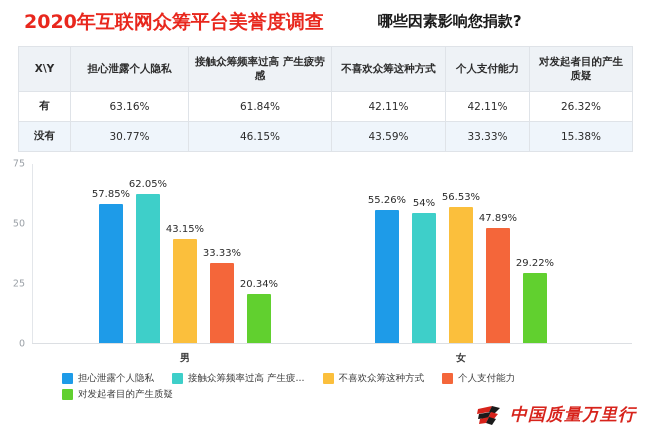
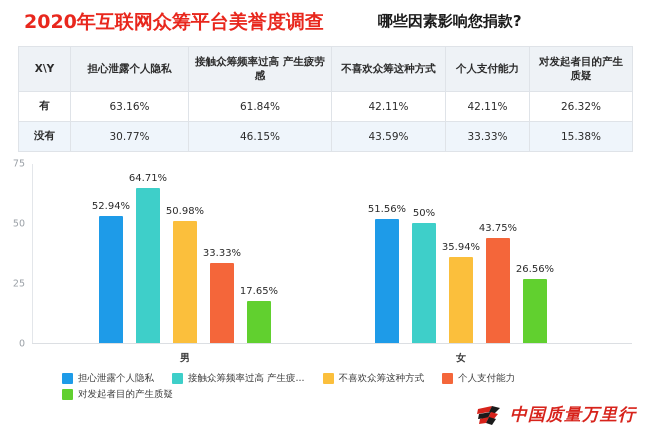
担心泄露个人隐私/男: 57.85% -> 52.94%
接触众筹频率过高 产生疲劳感/男: 62.05% -> 64.71%
不喜欢众筹这种方式/男: 43.15% -> 50.98%
对发起者目的产生质疑/男: 20.34% -> 17.65%
担心泄露个人隐私/女: 55.26% -> 51.56%
接触众筹频率过高 产生疲劳感/女: 54% -> 50%
不喜欢众筹这种方式/女: 56.53% -> 35.94%
个人支付能力/女: 47.89% -> 43.75%
对发起者目的产生质疑/女: 29.22% -> 26.56%
